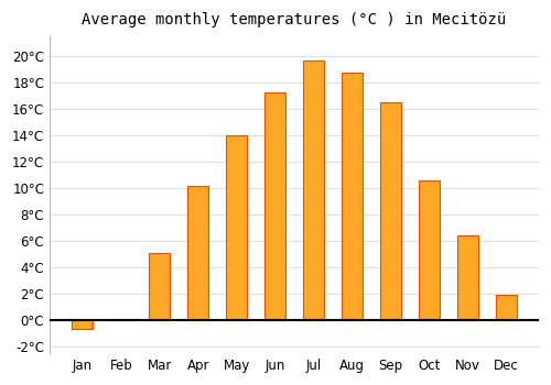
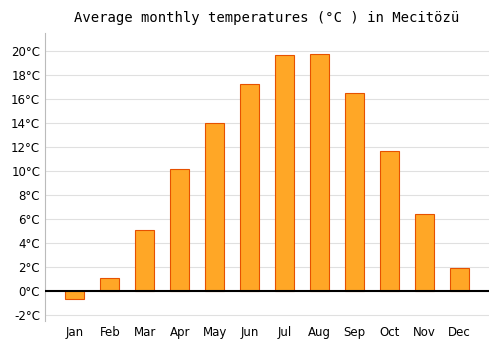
Feb: 0.1°C -> 1.1°C
Aug: 18.8°C -> 19.8°C
Oct: 10.6°C -> 11.7°C
